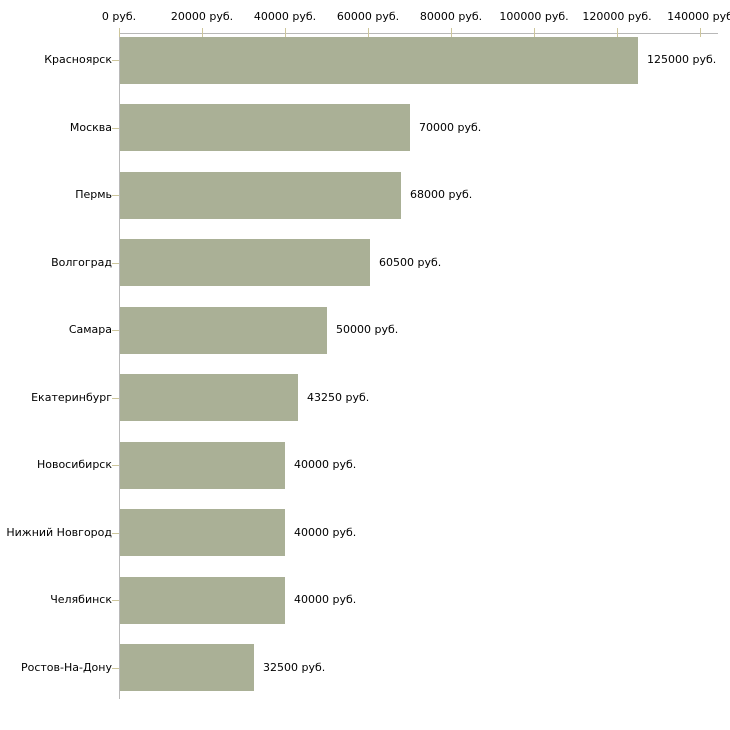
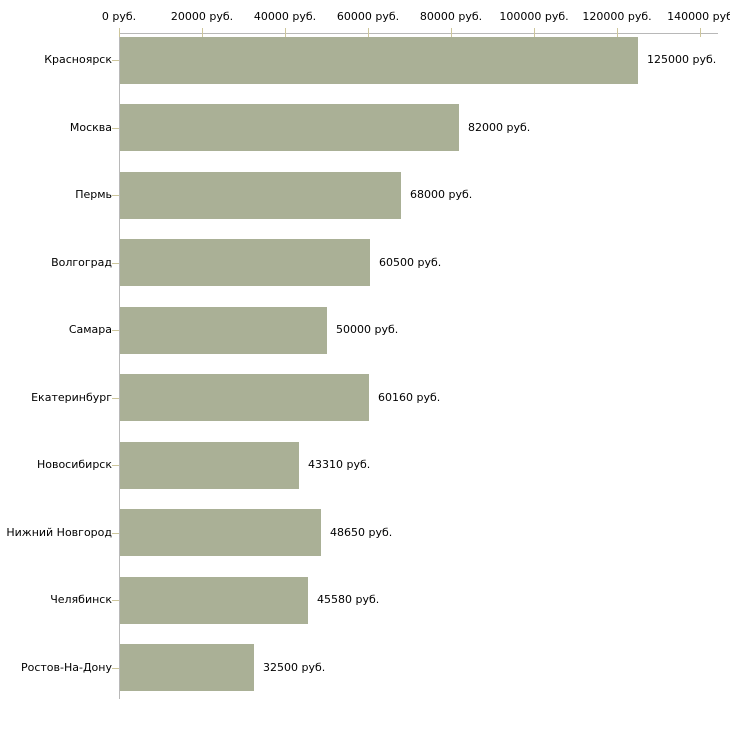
Москва: 70000 -> 82000
Екатеринбург: 43250 -> 60160
Новосибирск: 40000 -> 43310
Нижний Новгород: 40000 -> 48650
Челябинск: 40000 -> 45580
